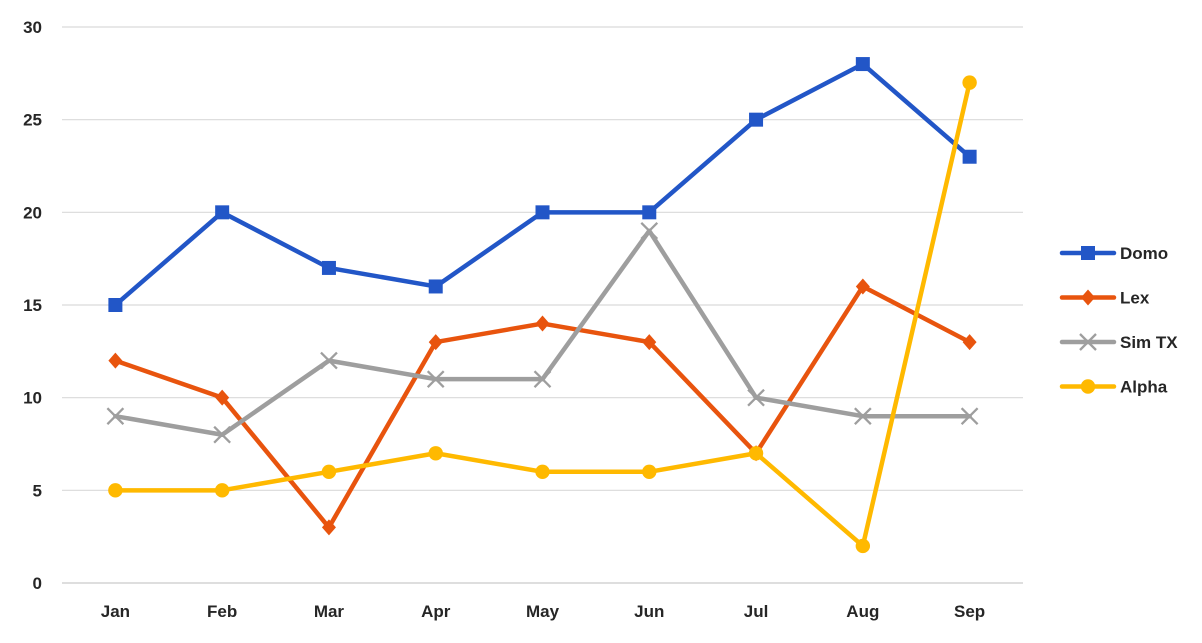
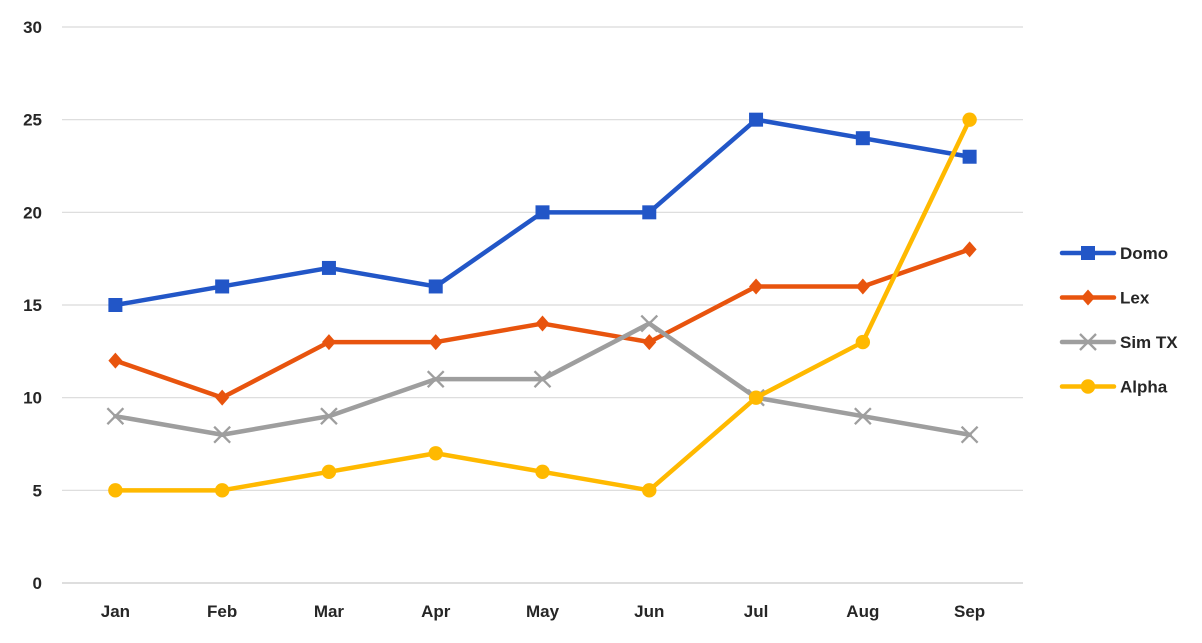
Domo/Feb: 20 -> 16
Lex/Mar: 3 -> 13
Sim TX/Mar: 12 -> 9
Sim TX/Jun: 19 -> 14
Alpha/Jun: 6 -> 5
Lex/Jul: 7 -> 16
Alpha/Jul: 7 -> 10
Domo/Aug: 28 -> 24
Alpha/Aug: 2 -> 13
Lex/Sep: 13 -> 18
Sim TX/Sep: 9 -> 8
Alpha/Sep: 27 -> 25
